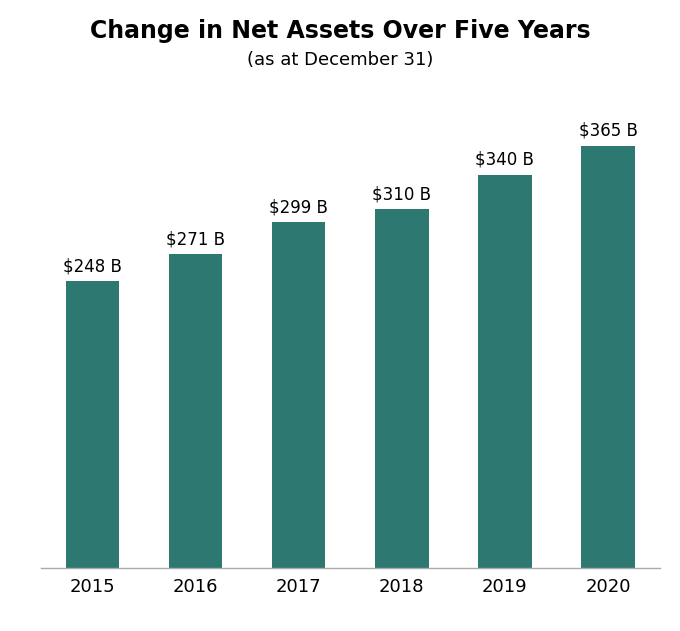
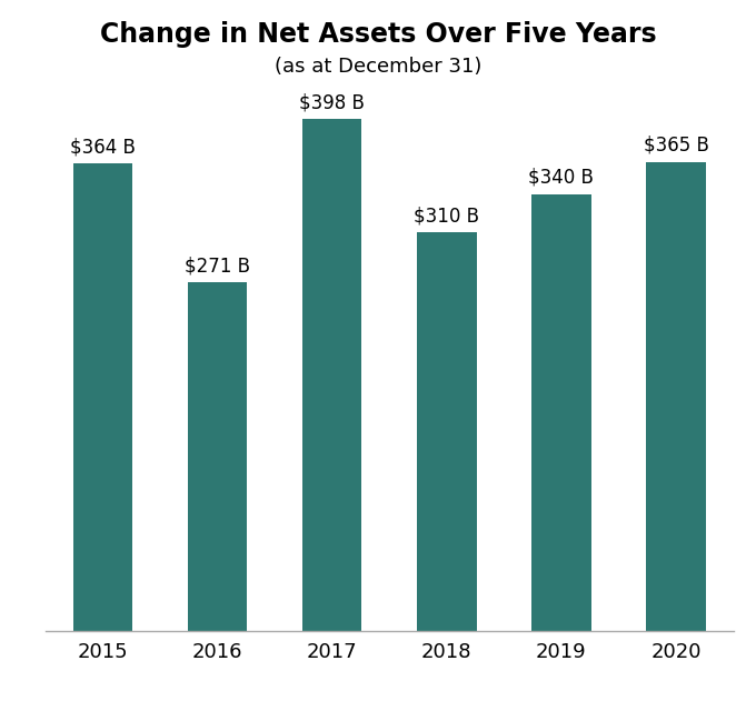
2015: $248 -> $364
2017: $299 -> $398
